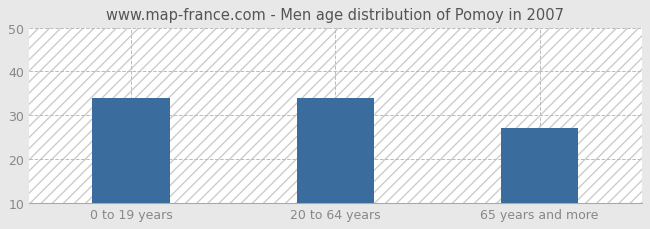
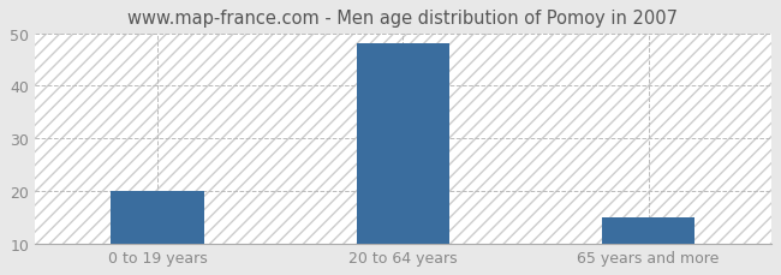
0 to 19 years: 34 -> 20
20 to 64 years: 34 -> 48
65 years and more: 27 -> 15
